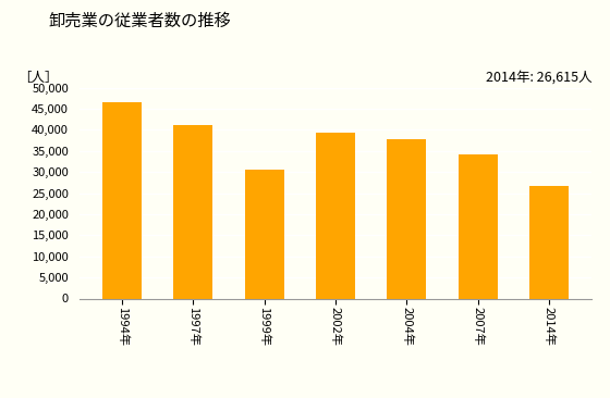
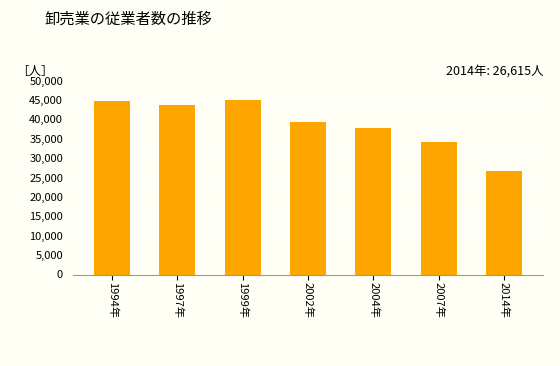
1994年: 46,500 -> 44,800
1997年: 41,000 -> 43,800
1999年: 30,500 -> 45,000
